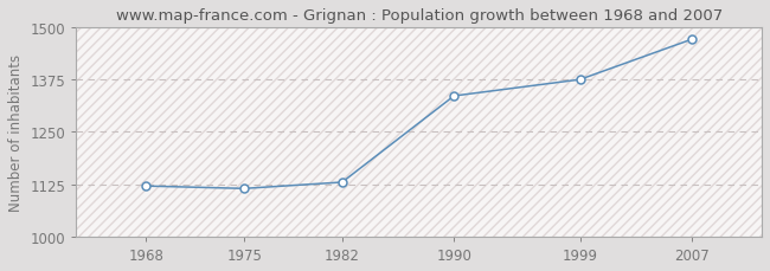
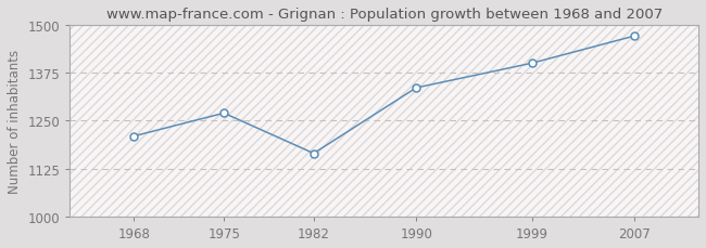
1968: 1121 -> 1210
1975: 1115 -> 1270
1982: 1130 -> 1165
1999: 1375 -> 1400
